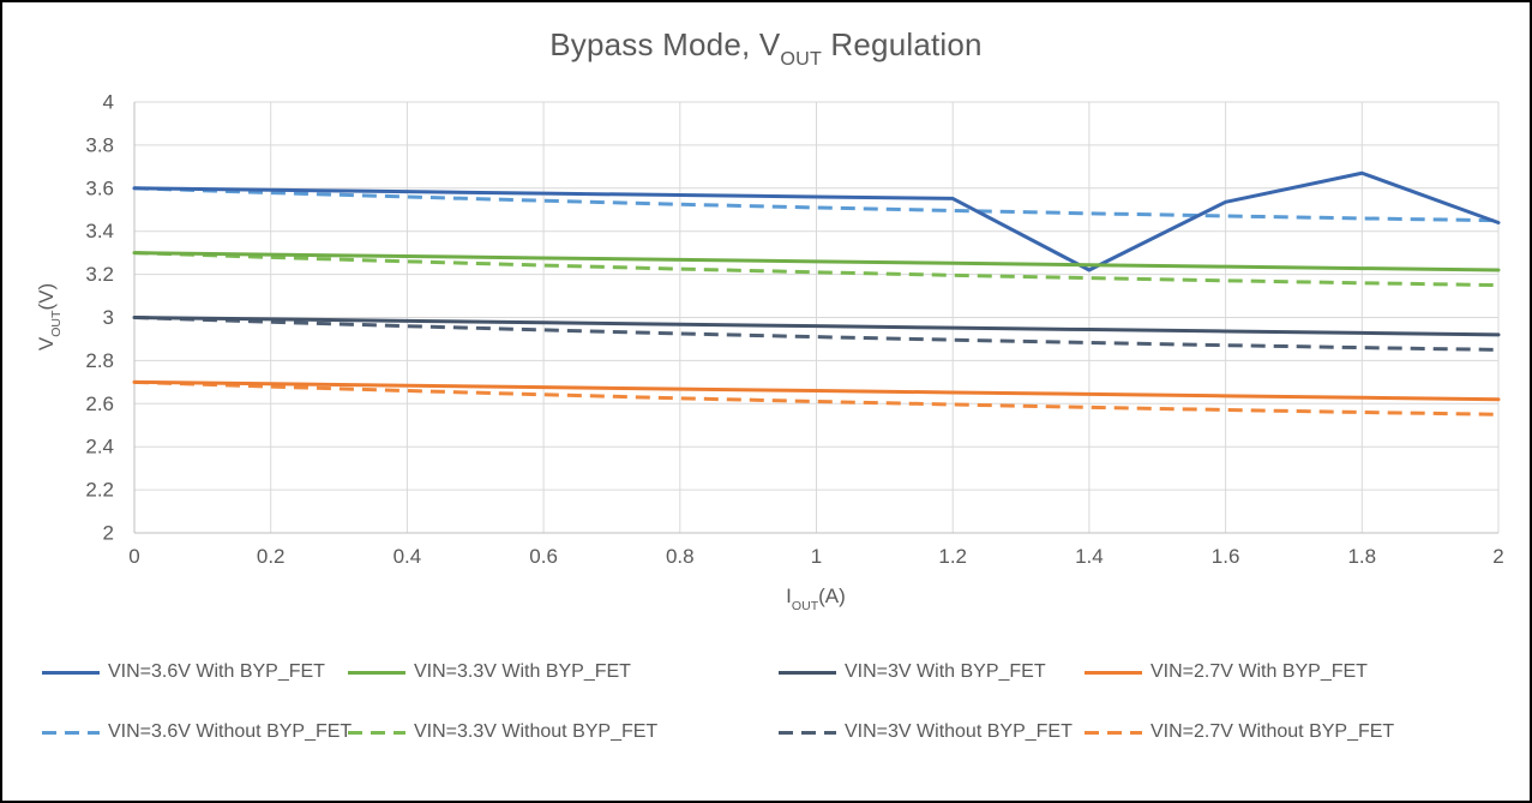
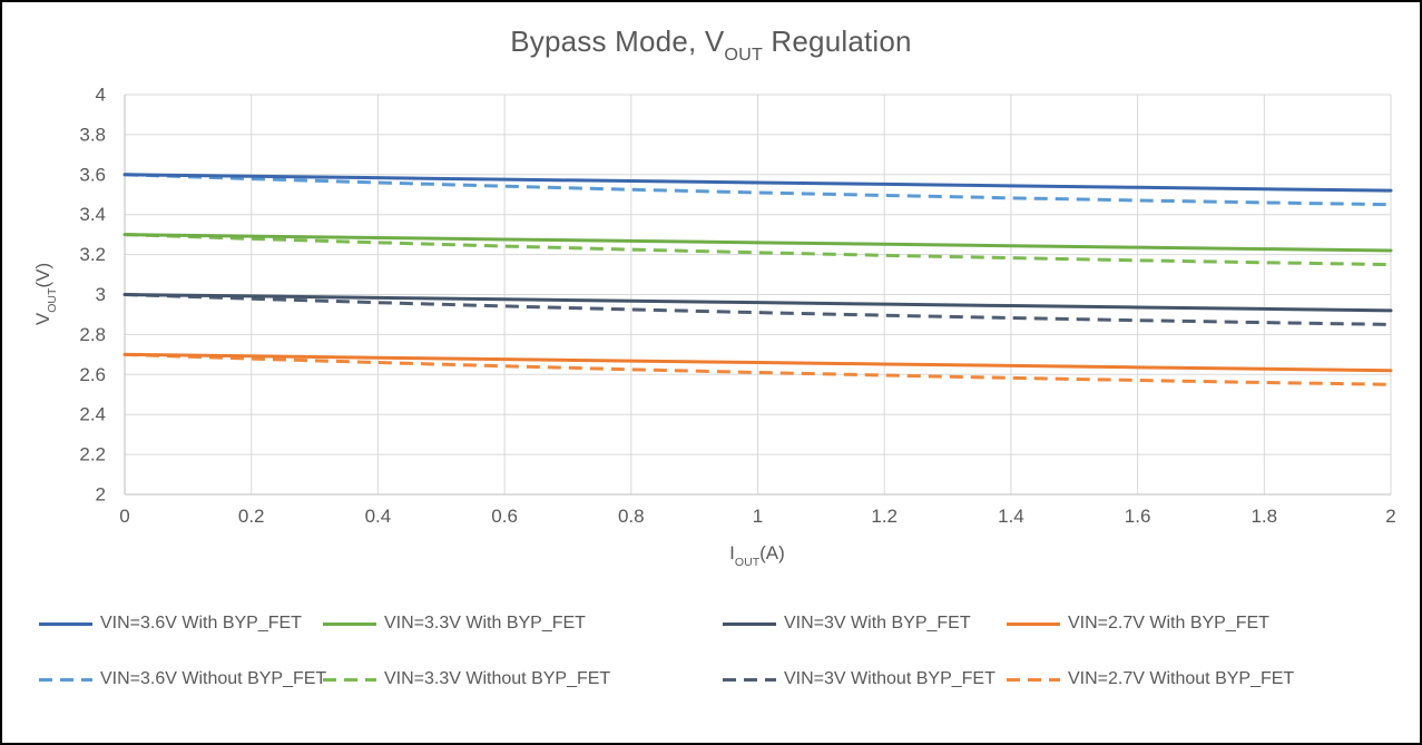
VIN=3.6V With BYP_FET/1.4: 3.22 -> 3.54
VIN=3.6V With BYP_FET/1.8: 3.67 -> 3.53
VIN=3.6V With BYP_FET/2: 3.44 -> 3.52
